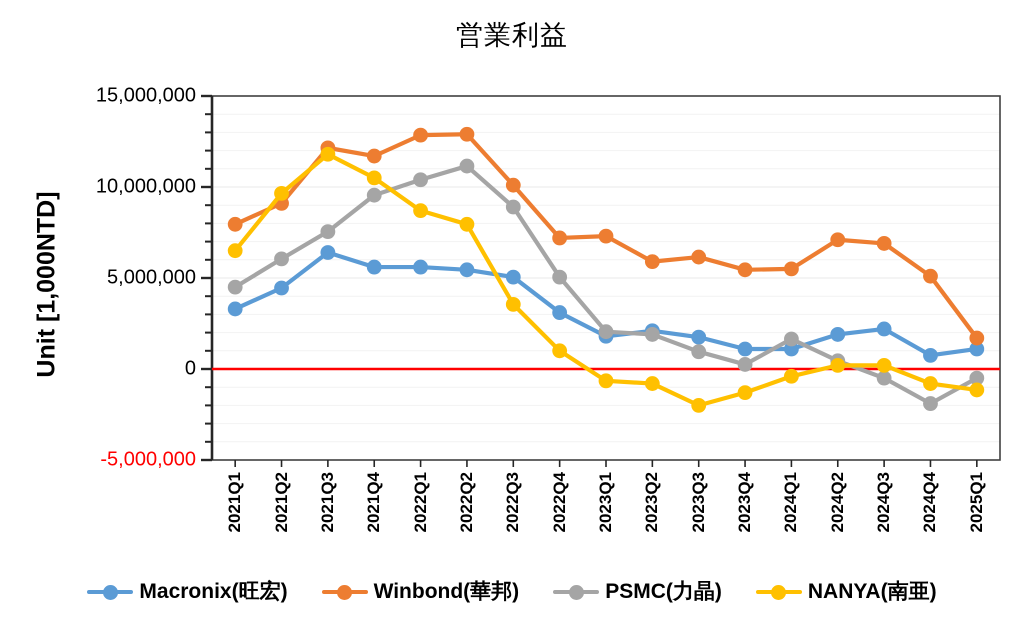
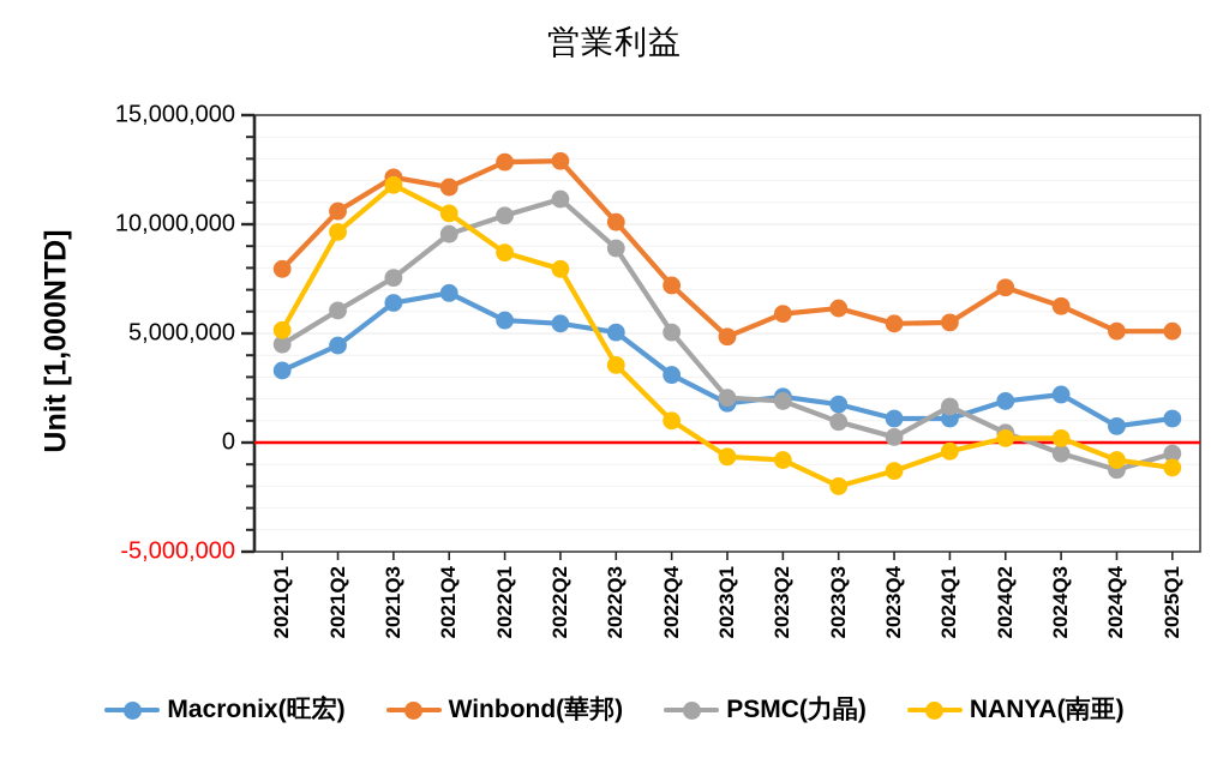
NANYA(南亜)/2021Q1: 6500000 -> 5200000
Winbond(華邦)/2021Q2: 9100000 -> 10600000
Macronix(旺宏)/2021Q4: 5600000 -> 6800000
Winbond(華邦)/2023Q1: 7300000 -> 4800000
Winbond(華邦)/2024Q3: 6900000 -> 6200000
PSMC(力晶)/2024Q4: -1900000 -> -1200000
Winbond(華邦)/2025Q1: 1700000 -> 5100000
